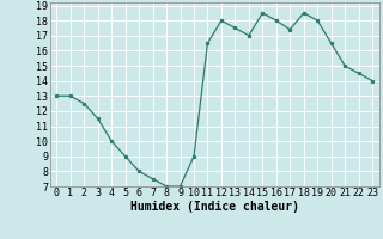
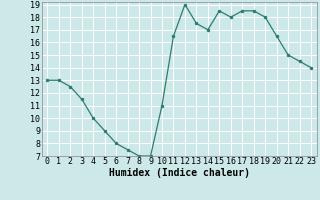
10: 9.0 -> 11.0
12: 18.0 -> 19.0
17: 17.4 -> 18.5
